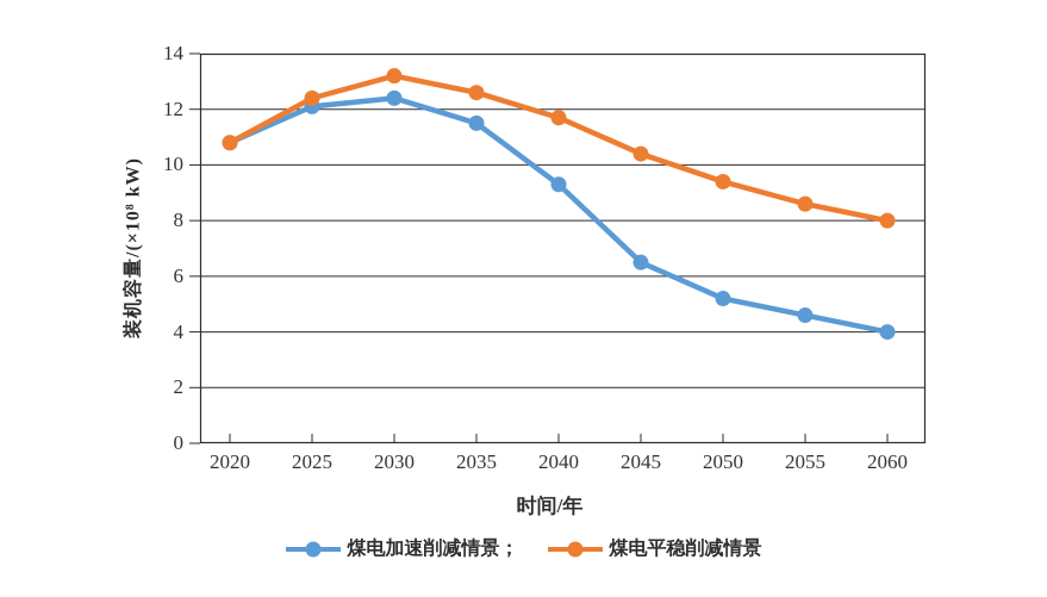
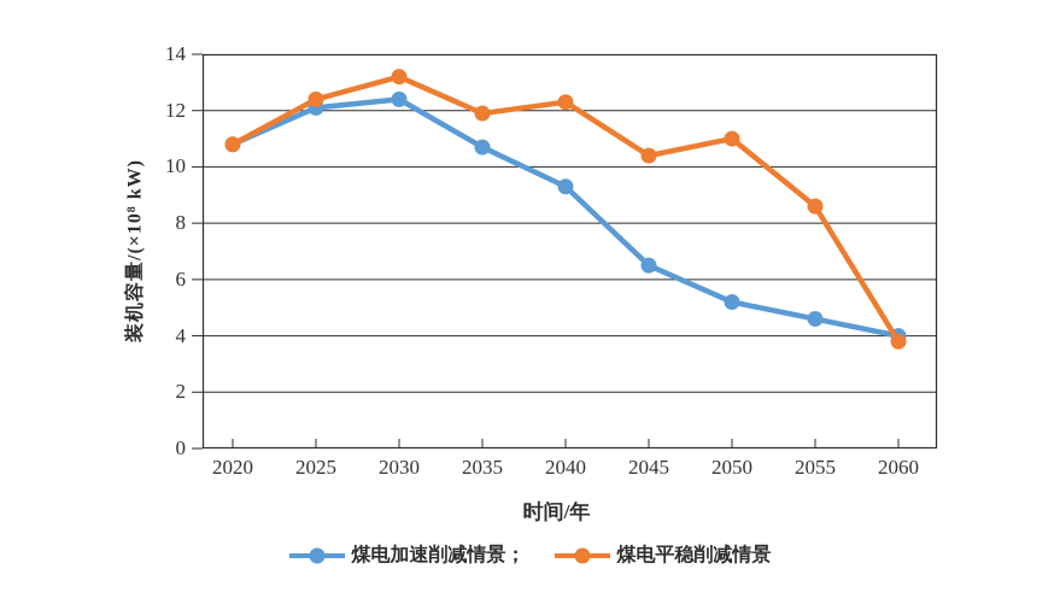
煤电加速削减情景；/2035: 11.5 -> 10.7
煤电平稳削减情景/2035: 12.6 -> 11.9
煤电平稳削减情景/2040: 11.7 -> 12.3
煤电平稳削减情景/2050: 9.4 -> 11.0
煤电平稳削减情景/2060: 8.0 -> 3.8
